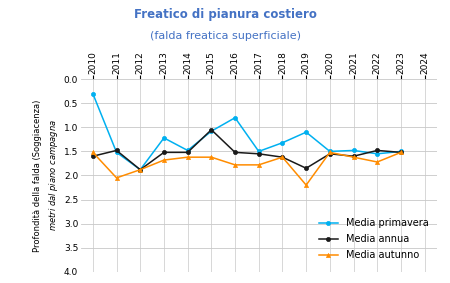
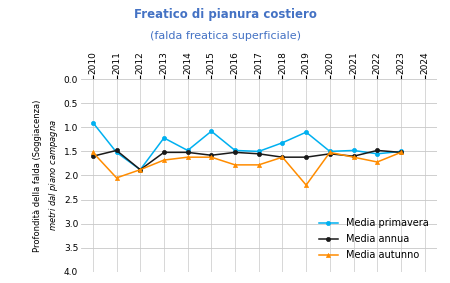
Media primavera/2010: 0.30 -> 0.90
Media annua/2015: 1.05 -> 1.58
Media primavera/2016: 0.80 -> 1.48
Media annua/2019: 1.85 -> 1.62
